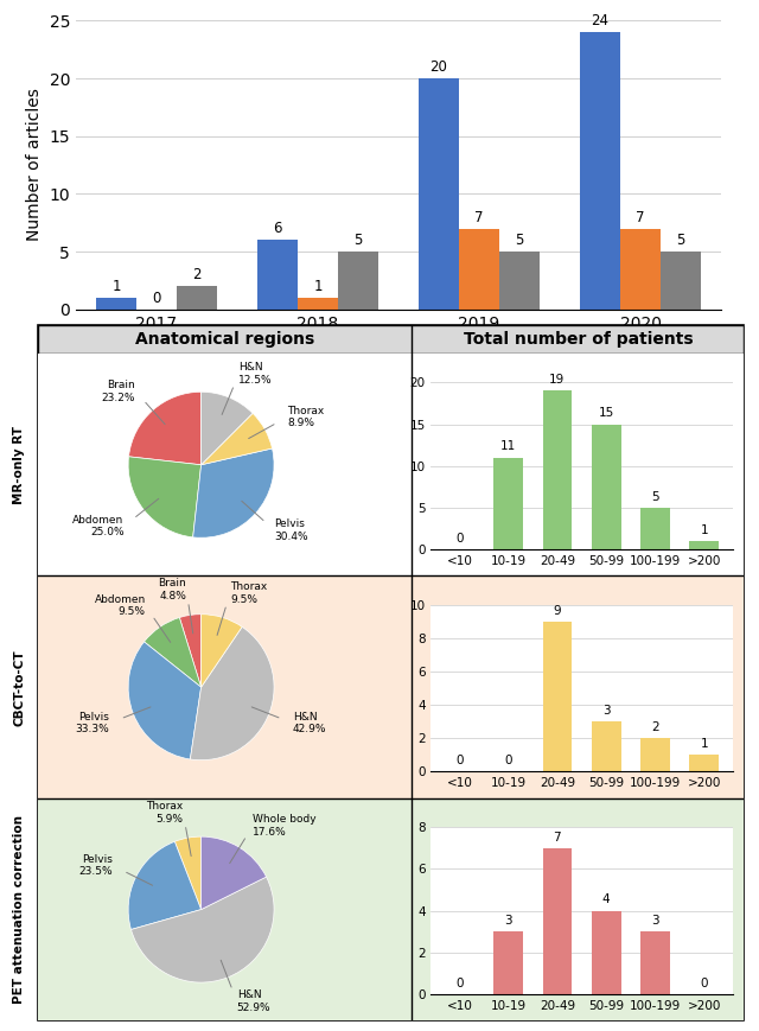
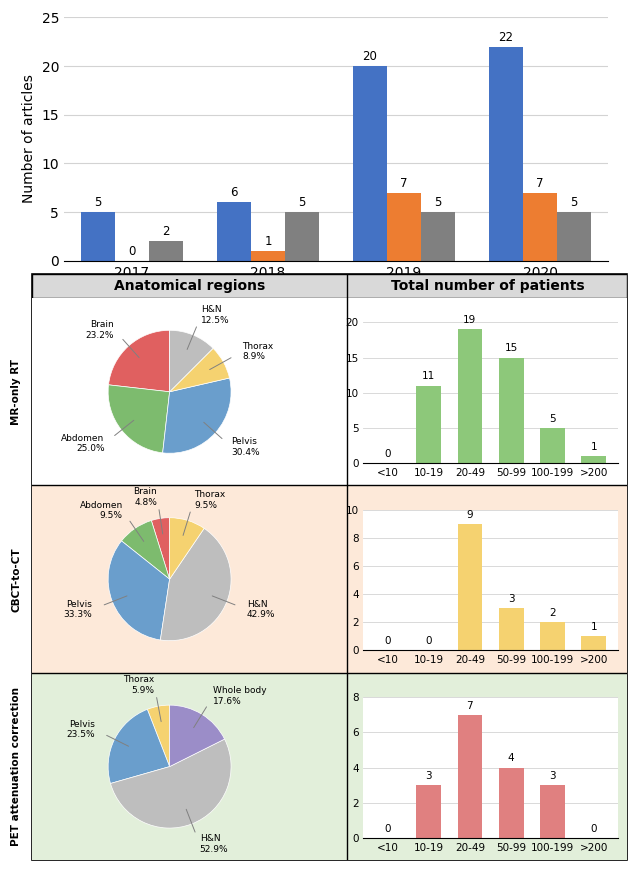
MR-only RT/2017: 1 -> 5
MR-only RT/2020: 24 -> 22
